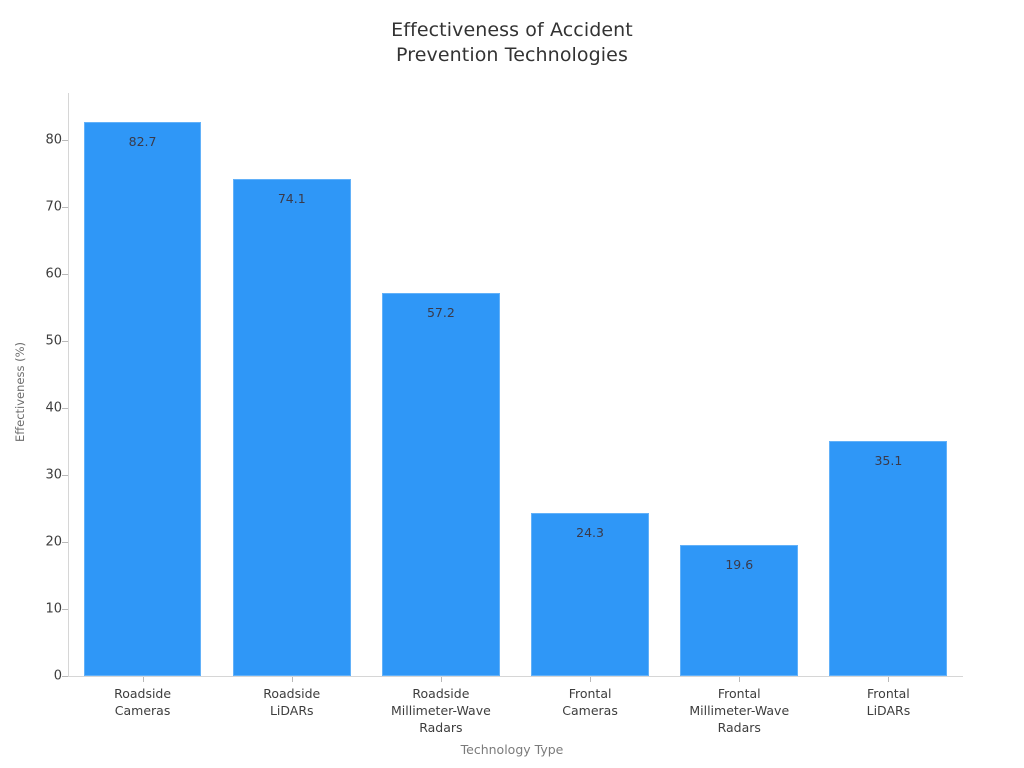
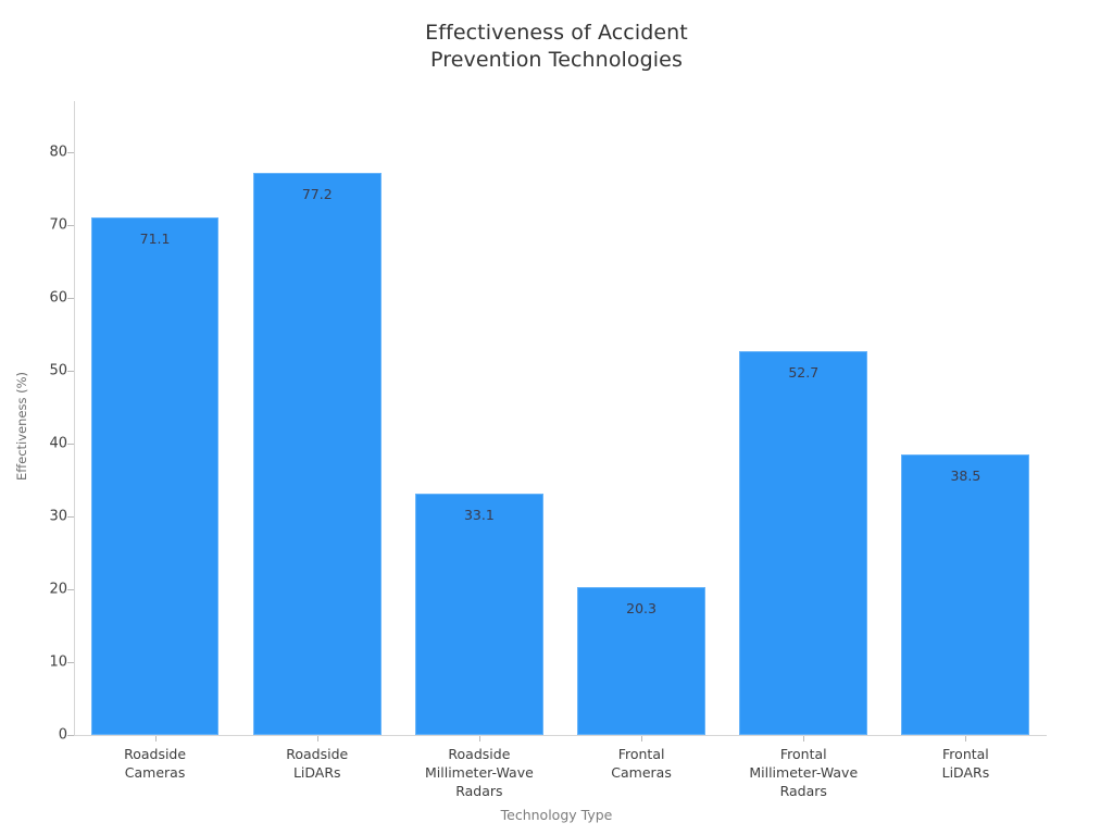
Roadside Cameras: 82.7 -> 71.1
Roadside LiDARs: 74.1 -> 77.2
Roadside Millimeter-Wave Radars: 57.2 -> 33.1
Frontal Cameras: 24.3 -> 20.3
Frontal Millimeter-Wave Radars: 19.6 -> 52.7
Frontal LiDARs: 35.1 -> 38.5
